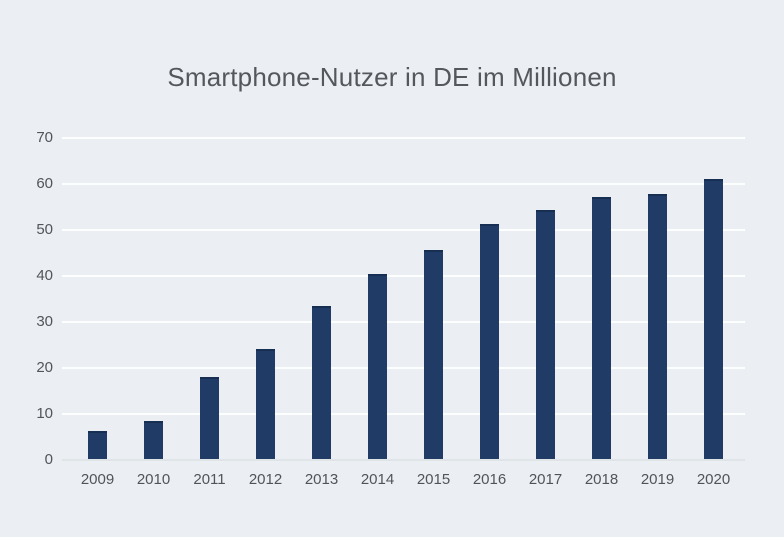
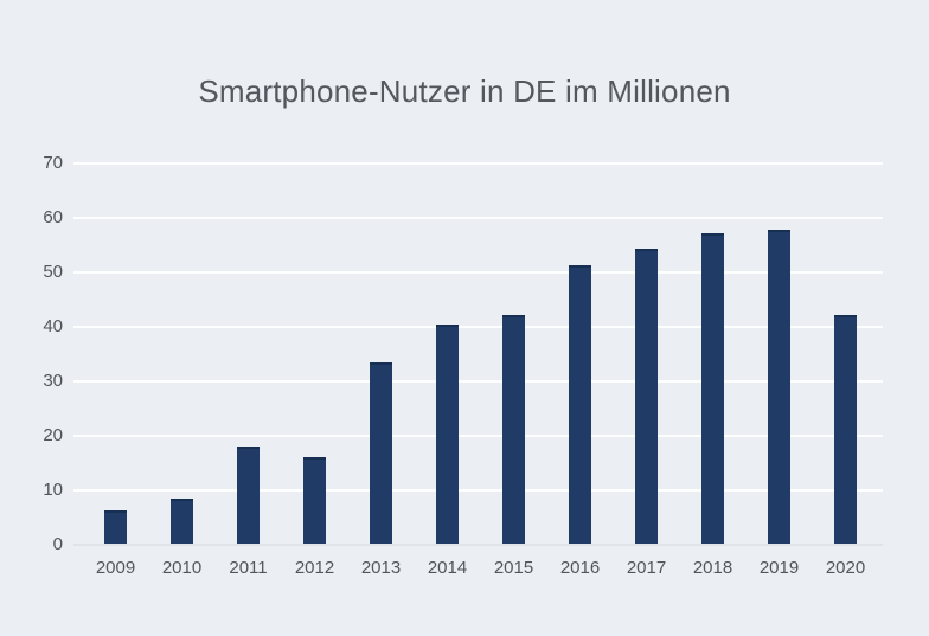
2012: 24 -> 16
2015: 46 -> 42
2020: 61 -> 42
